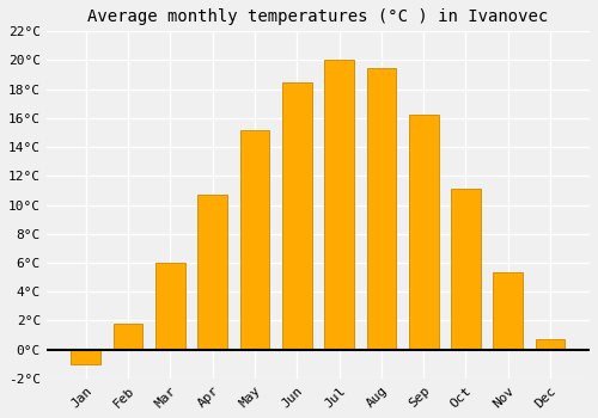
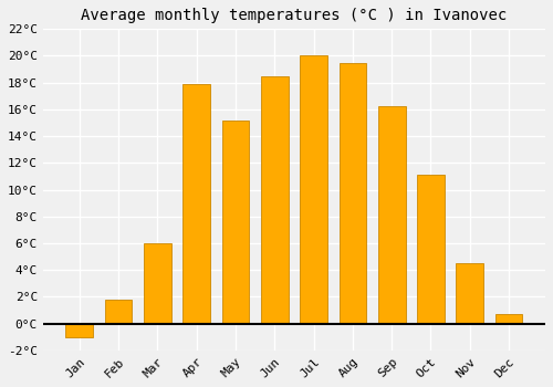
Apr: 10.7°C -> 17.9°C
Nov: 5.3°C -> 4.5°C
